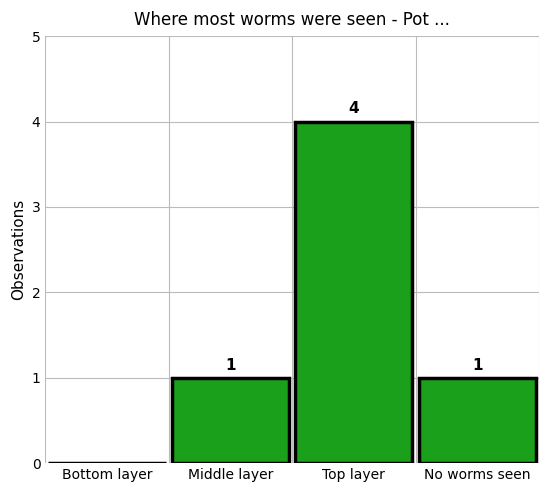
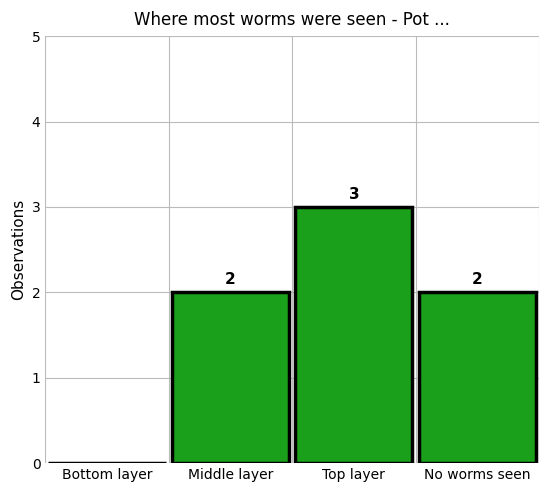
Middle layer: 1 -> 2
Top layer: 4 -> 3
No worms seen: 1 -> 2
